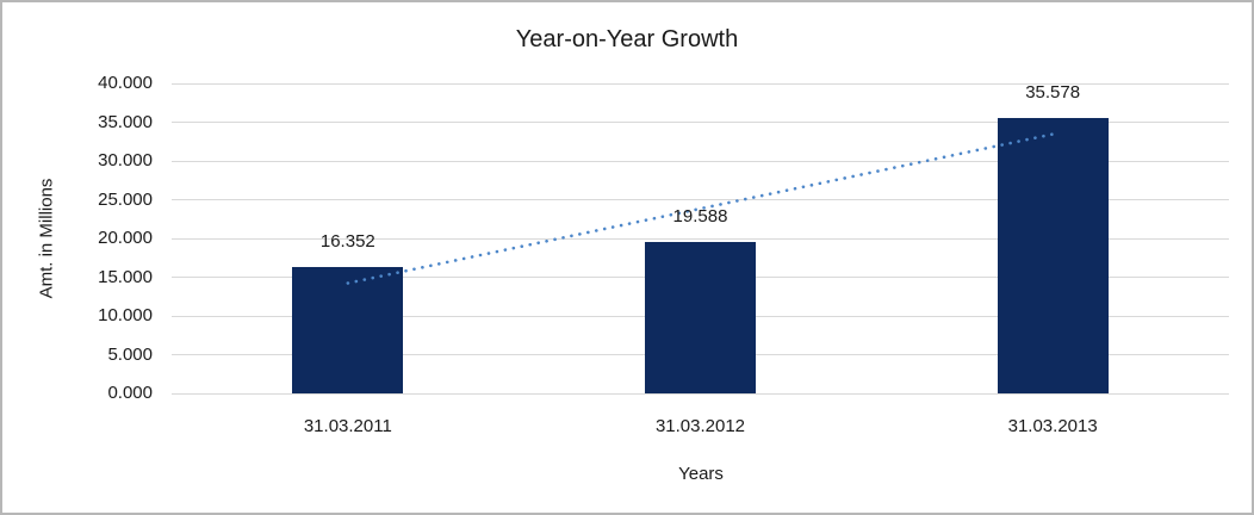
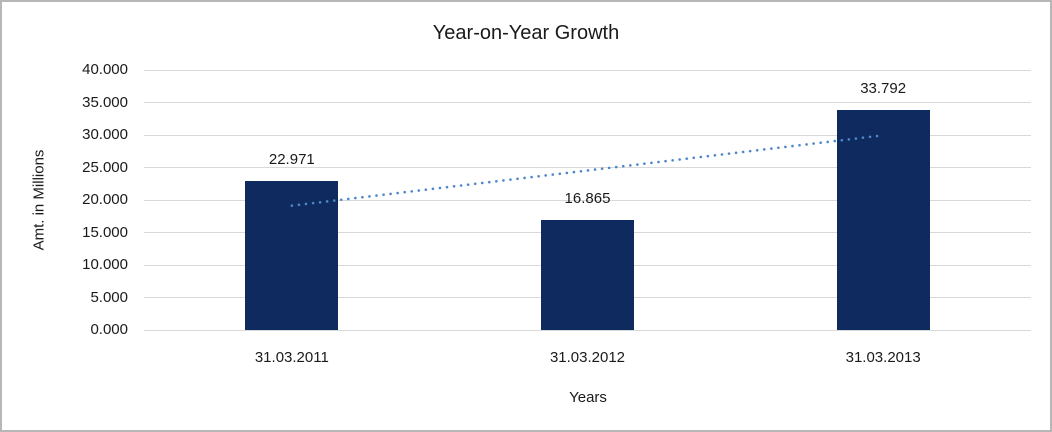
31.03.2011: 16.352 -> 22.971
31.03.2012: 19.588 -> 16.865
31.03.2013: 35.578 -> 33.792
